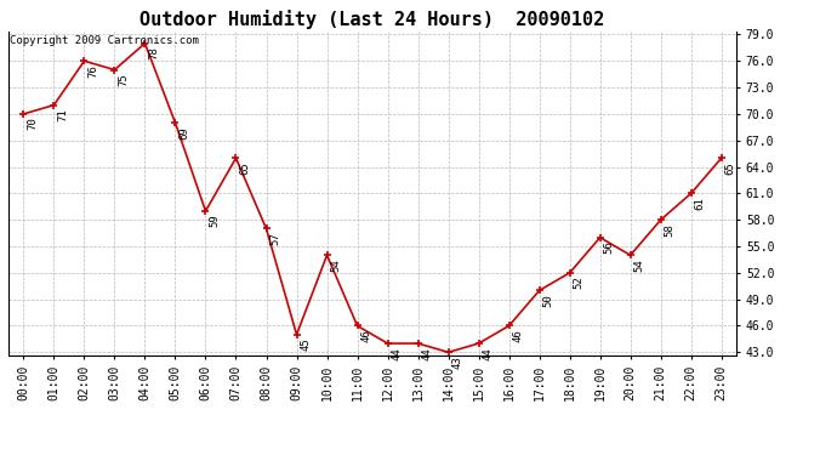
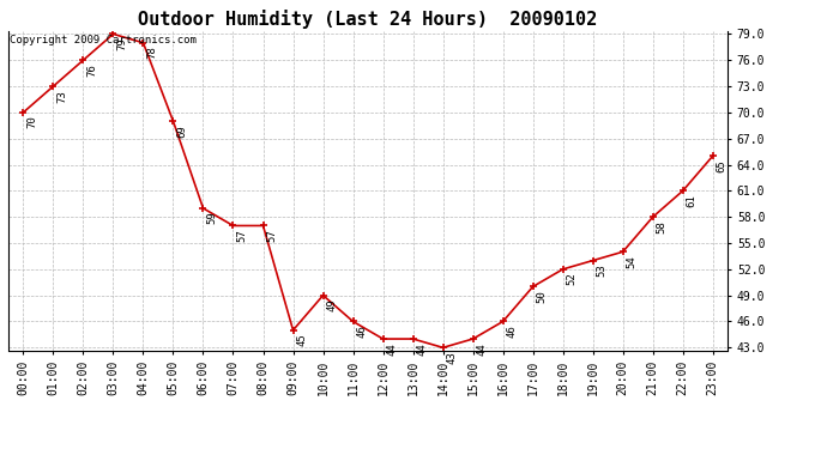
01:00: 71 -> 73
03:00: 75 -> 79
07:00: 65 -> 57
10:00: 54 -> 49
19:00: 56 -> 53
